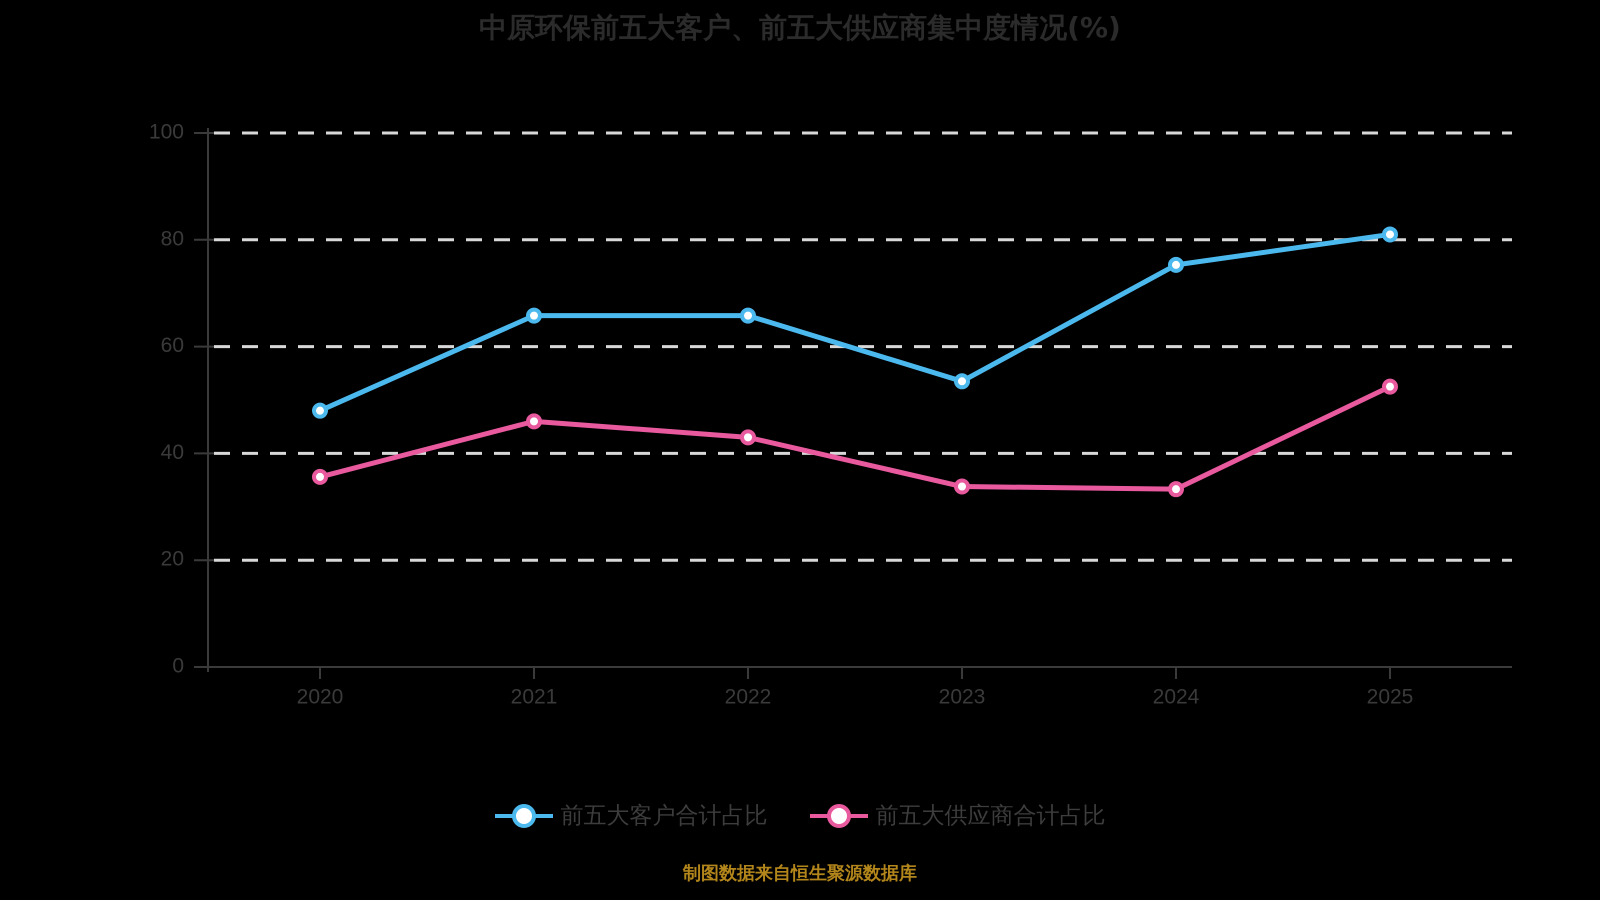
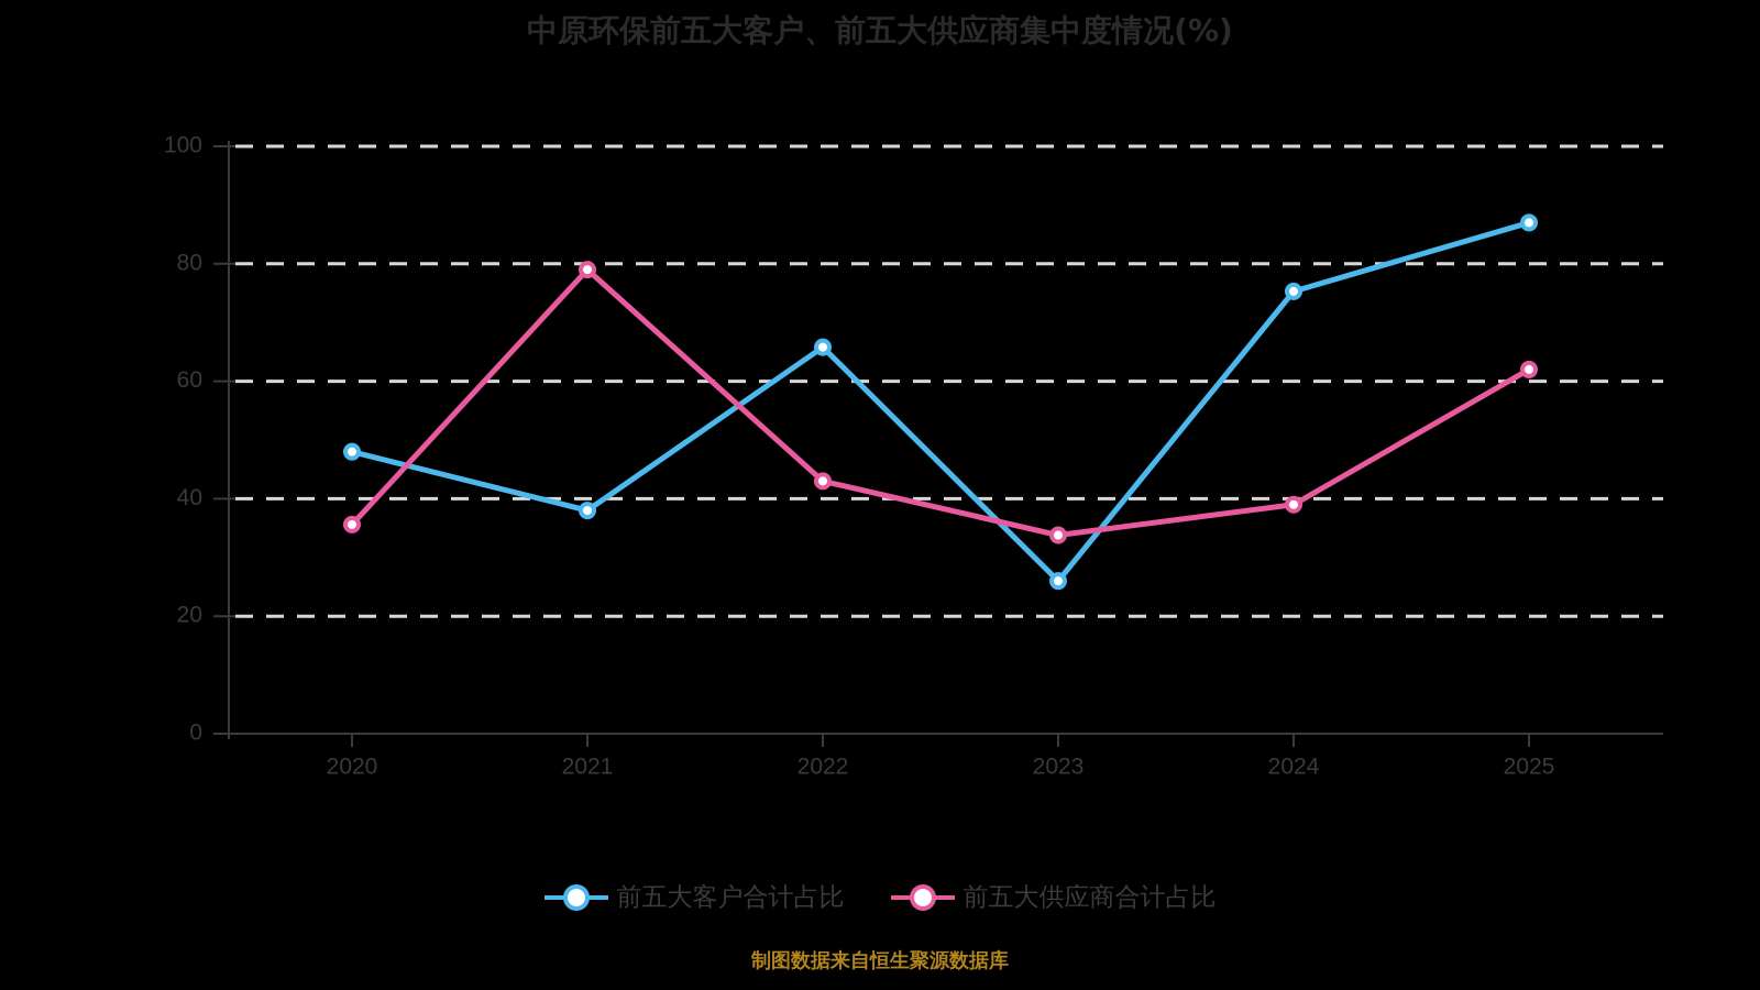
前五大客户合计占比/2021: 66 -> 38
前五大供应商合计占比/2021: 46 -> 79
前五大客户合计占比/2023: 54 -> 26
前五大供应商合计占比/2024: 33 -> 39
前五大客户合计占比/2025: 81 -> 87
前五大供应商合计占比/2025: 52 -> 62
